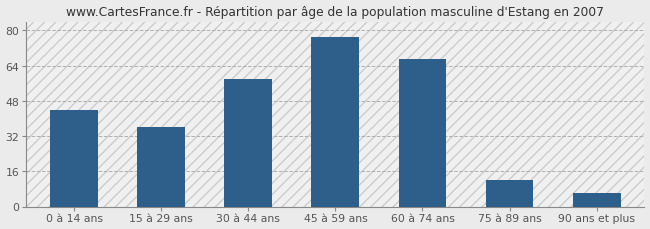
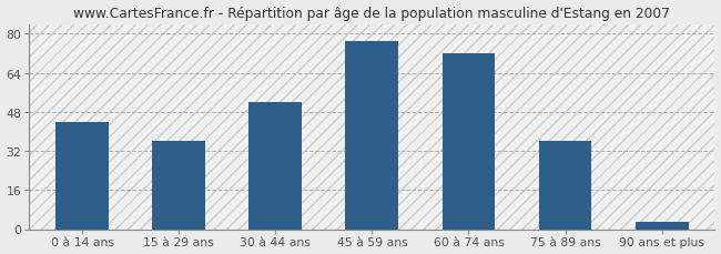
30 à 44 ans: 58 -> 52
60 à 74 ans: 67 -> 72
75 à 89 ans: 12 -> 36
90 ans et plus: 6 -> 3
